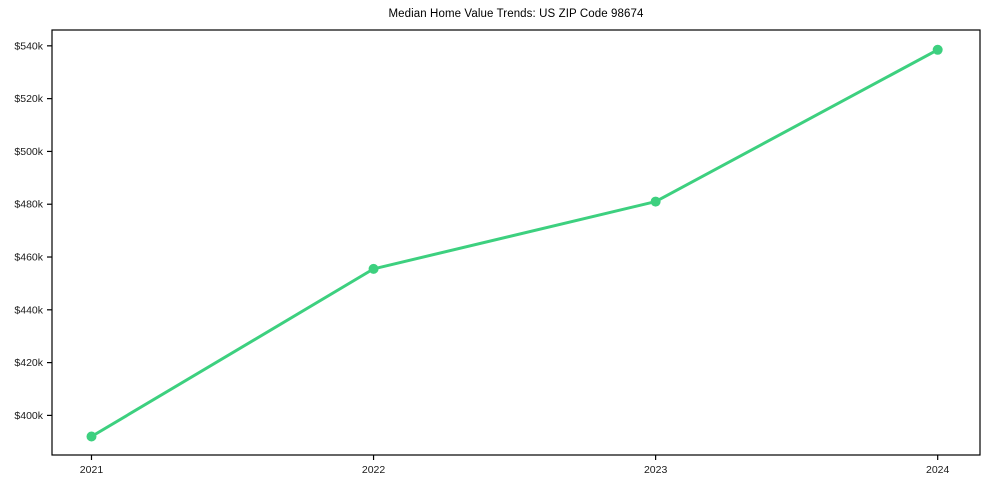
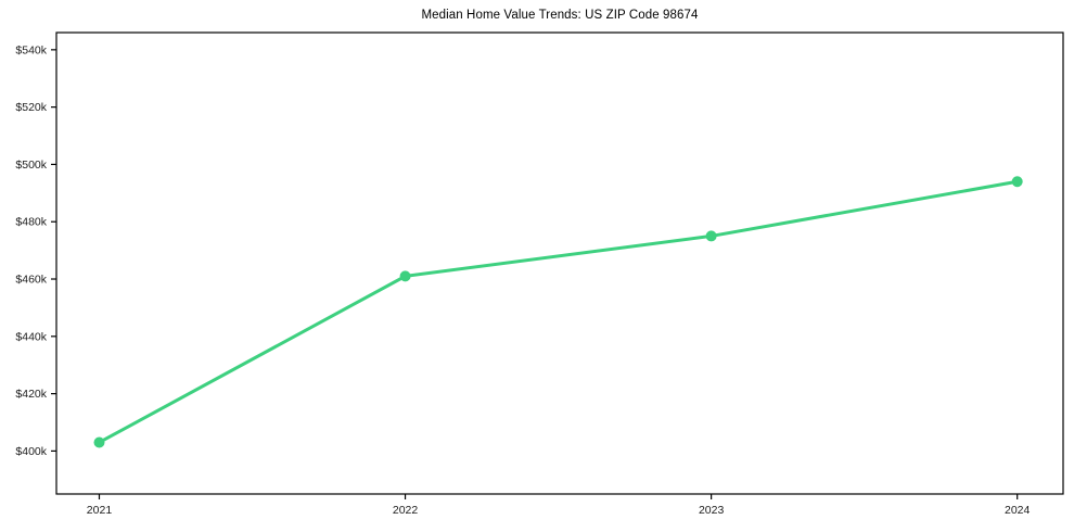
2021: $392k -> $403k
2022: $456k -> $461k
2023: $481k -> $475k
2024: $538k -> $494k
